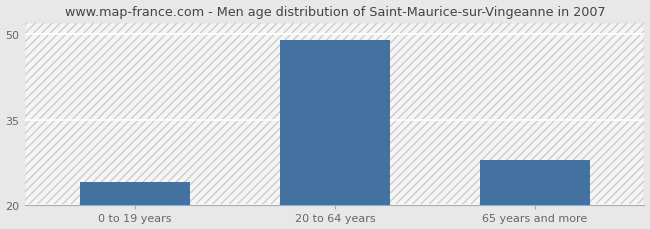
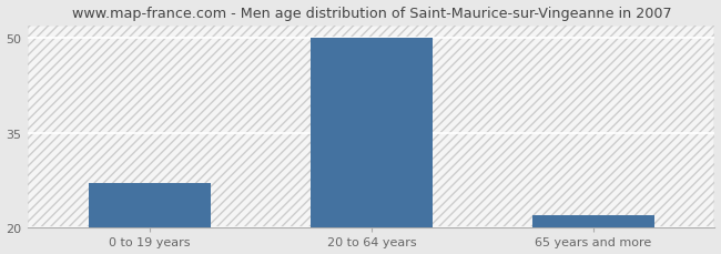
0 to 19 years: 24 -> 27
20 to 64 years: 49 -> 50
65 years and more: 28 -> 22
